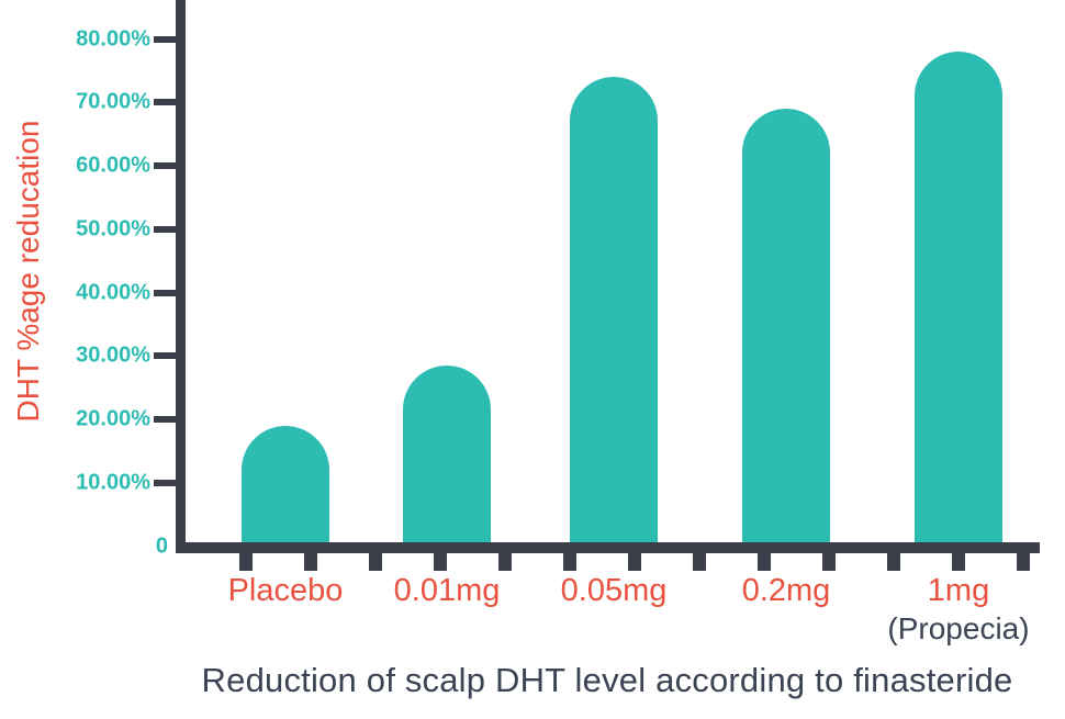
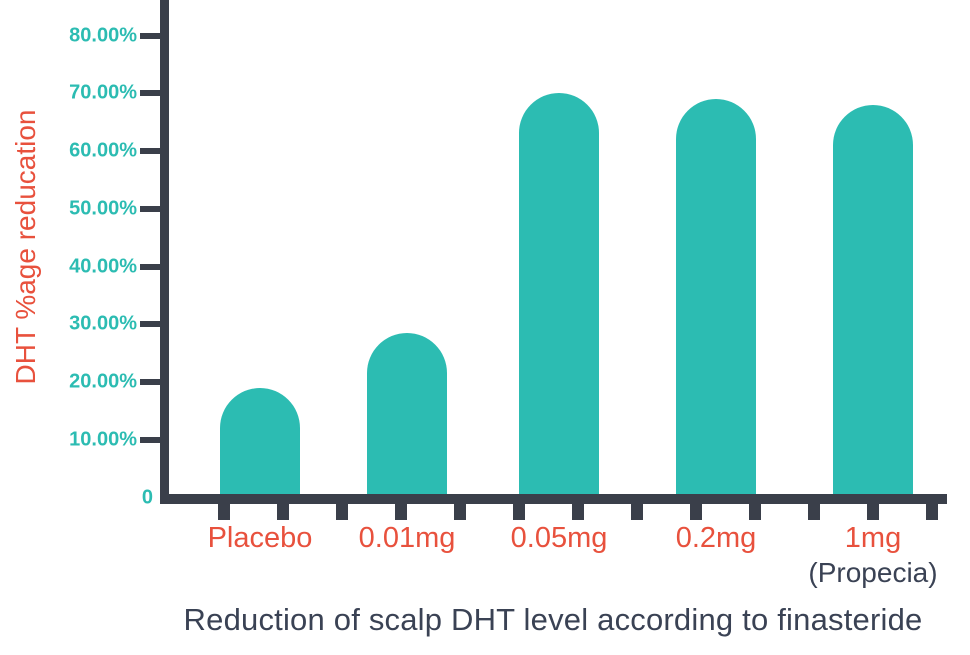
0.05mg: 74% -> 70%
1mg: 78% -> 68%
